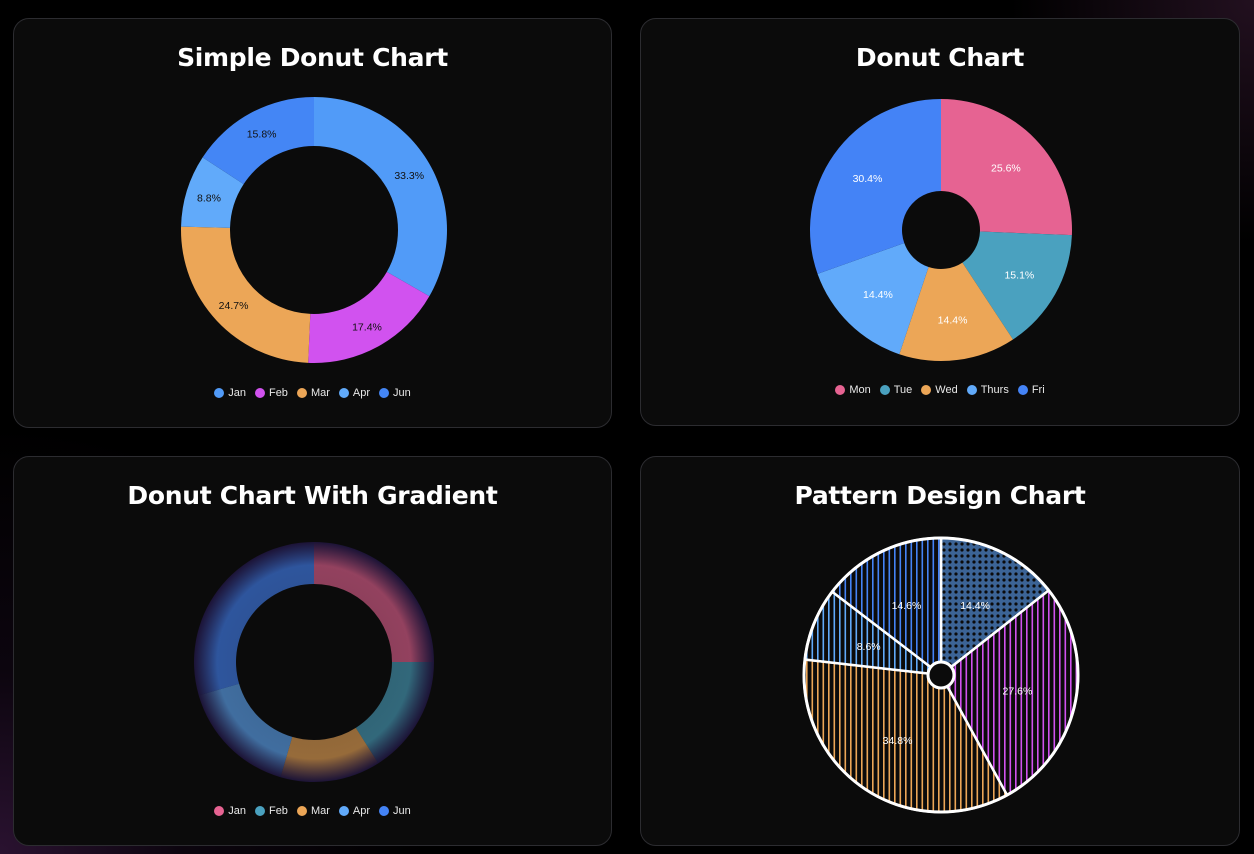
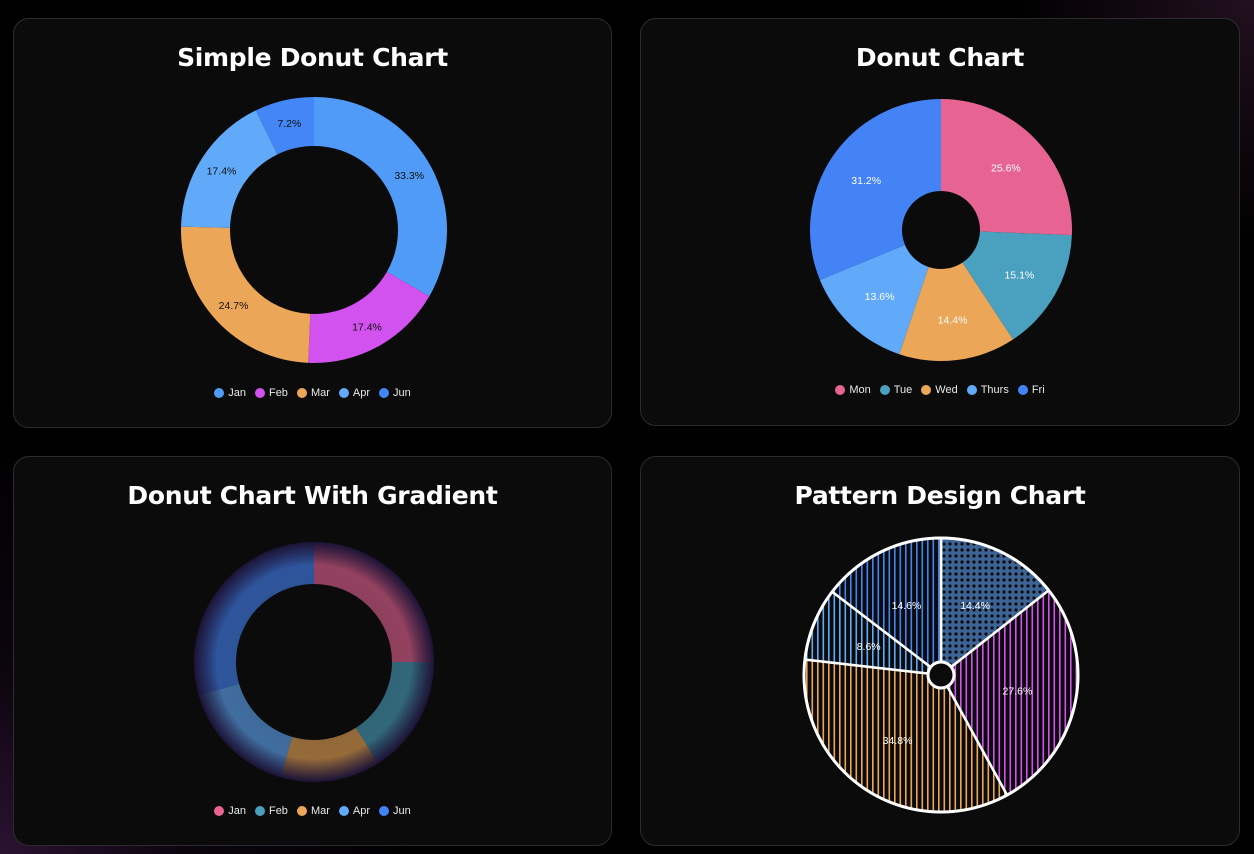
Simple Donut Chart/Apr: 8.8% -> 17.4%
Simple Donut Chart/Jun: 15.8% -> 7.2%
Donut Chart/Thurs: 14.4% -> 13.6%
Donut Chart/Fri: 30.4% -> 31.2%
